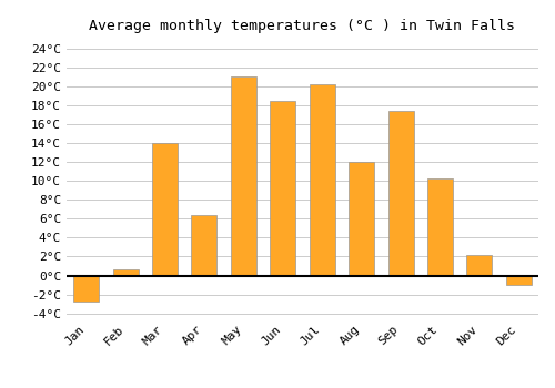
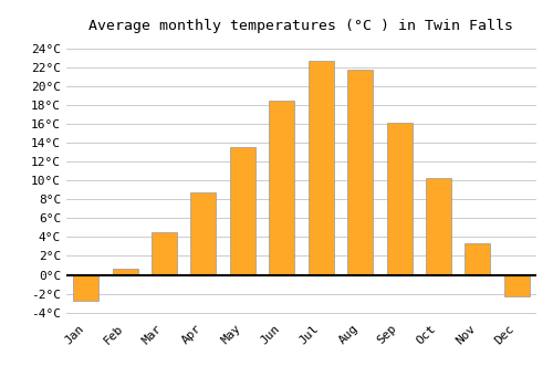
Mar: 14.0°C -> 4.5°C
Apr: 6.4°C -> 8.7°C
May: 21.0°C -> 13.5°C
Jul: 20.2°C -> 22.7°C
Aug: 12.0°C -> 21.7°C
Sep: 17.4°C -> 16.1°C
Nov: 2.2°C -> 3.3°C
Dec: -1.0°C -> -2.3°C
